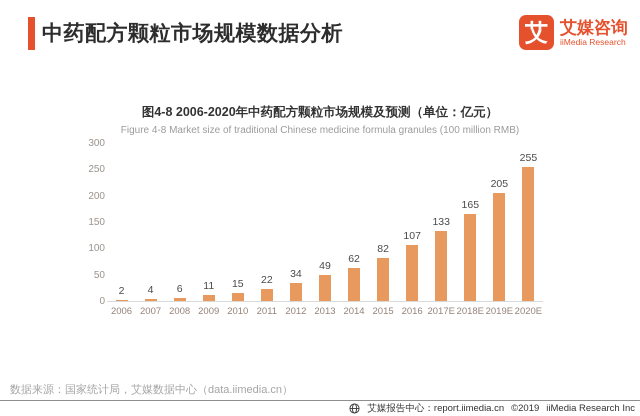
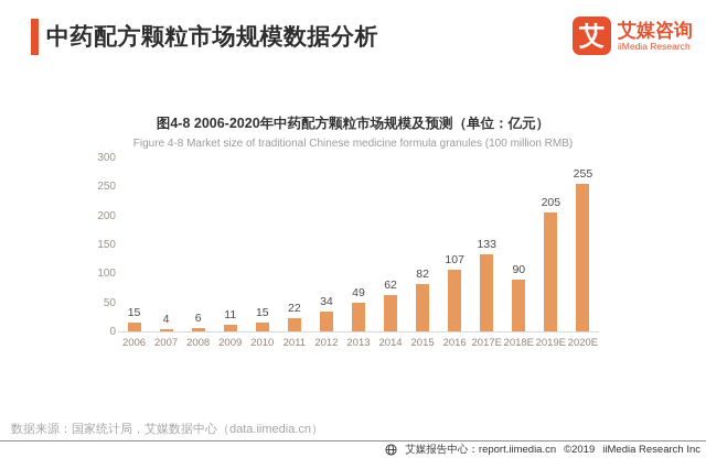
2006: 2 -> 15
2018E: 165 -> 90
